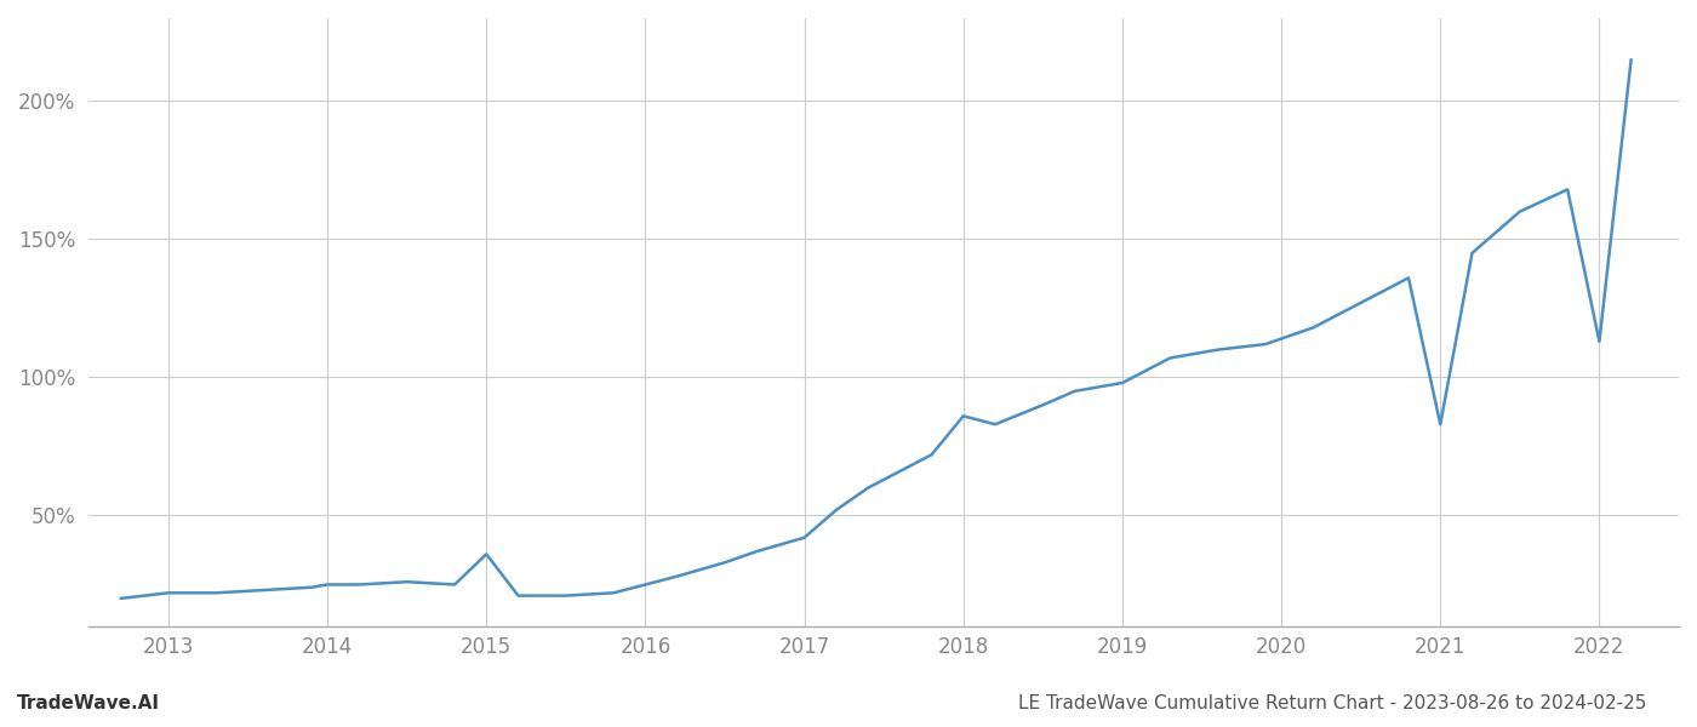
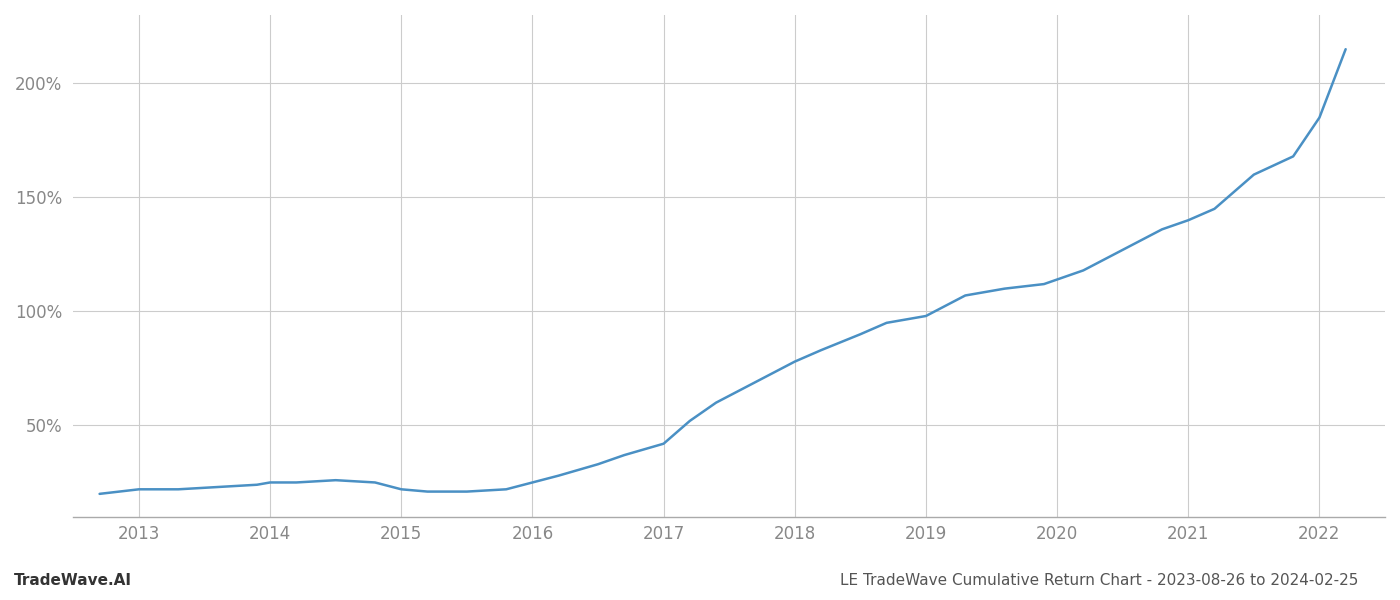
2015: 36% -> 22%
2018: 86% -> 78%
2021: 83% -> 140%
2022: 113% -> 185%
